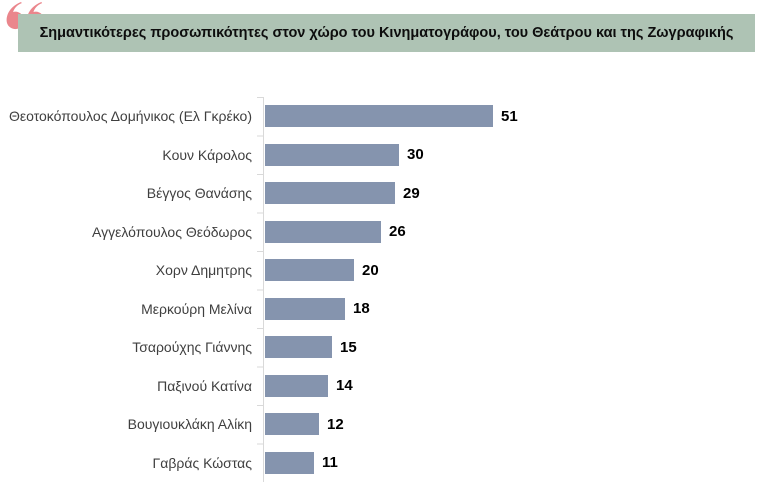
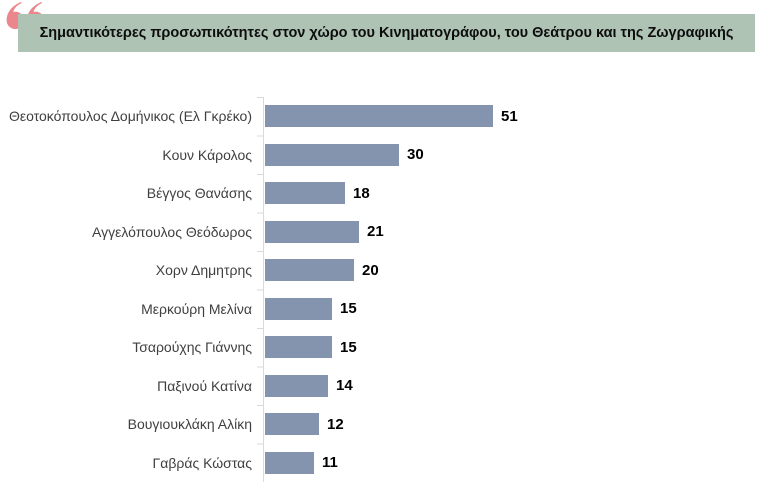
Βέγγος Θανάσης: 29 -> 18
Αγγελόπουλος Θεόδωρος: 26 -> 21
Μερκούρη Μελίνα: 18 -> 15
